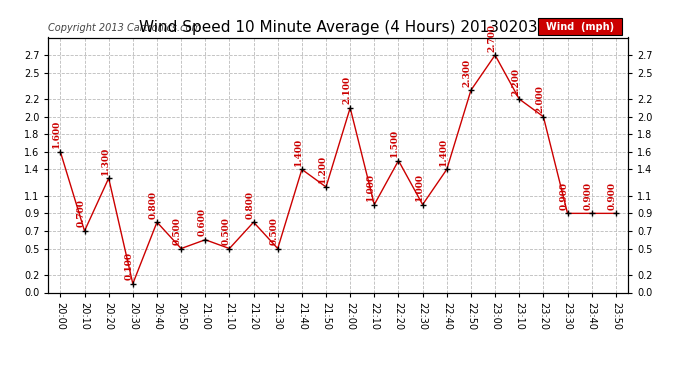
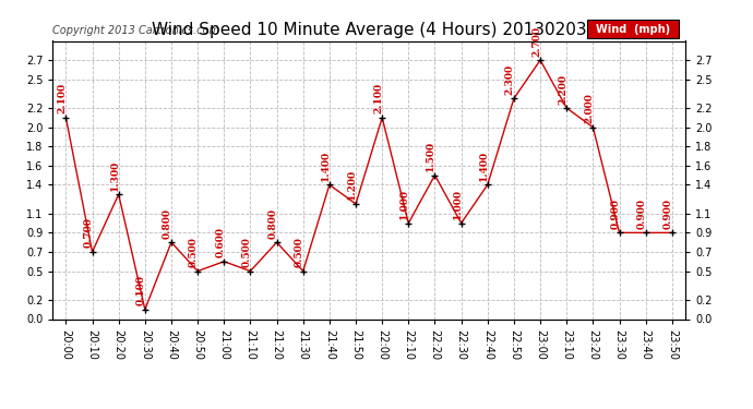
20:00: 1.600 -> 2.100
